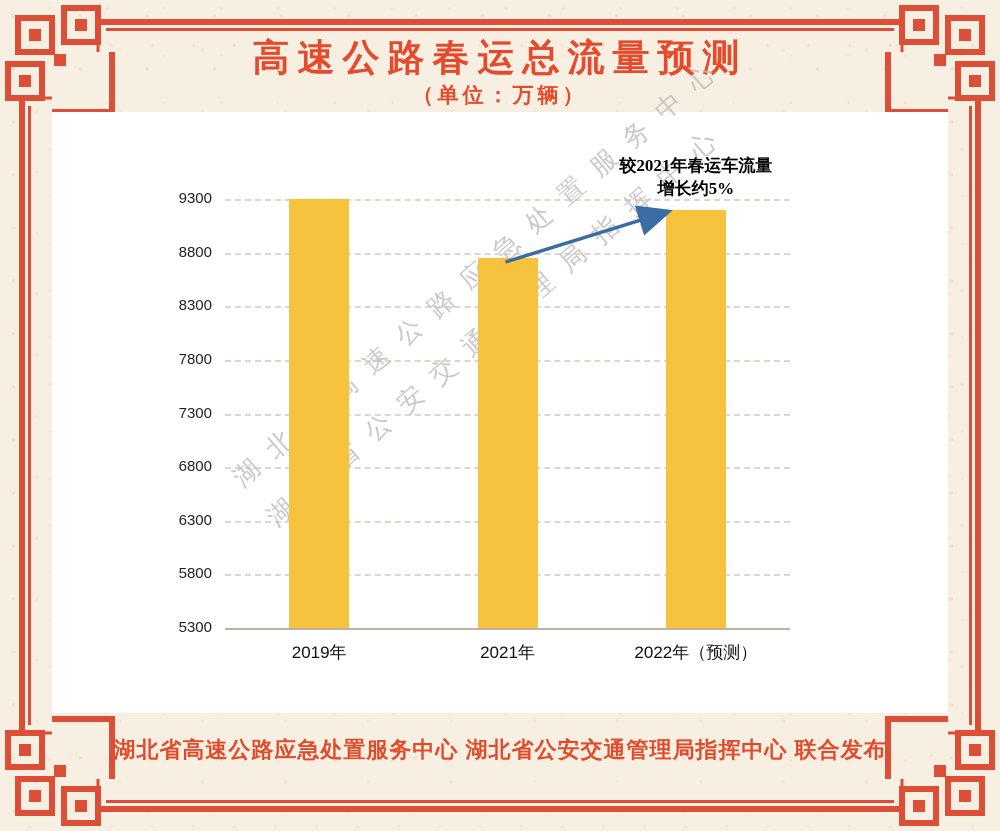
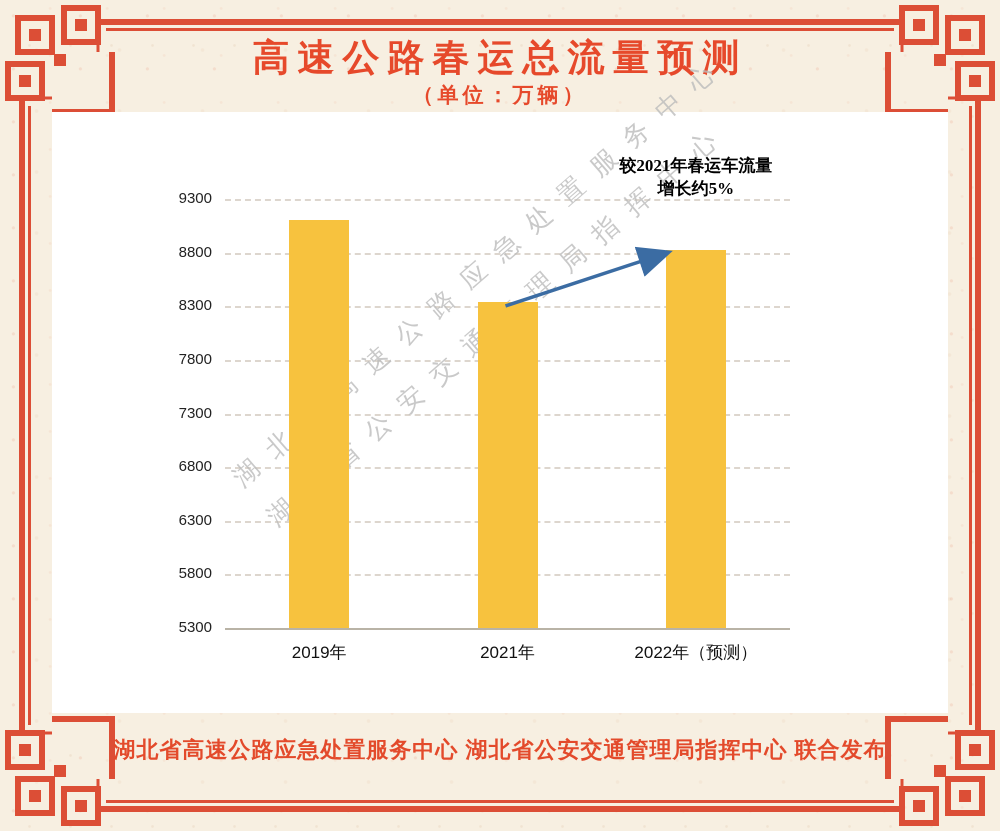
2019年: 9300 -> 9100
2021年: 8750 -> 8340
2022年（预测）: 9200 -> 8820
